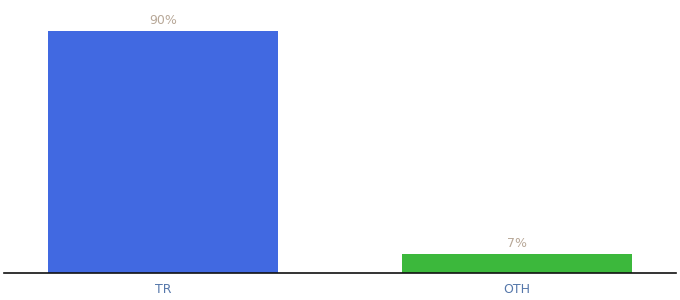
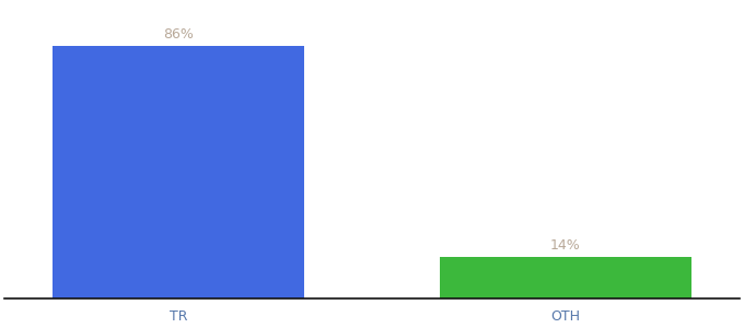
TR: 90% -> 86%
OTH: 7% -> 14%
